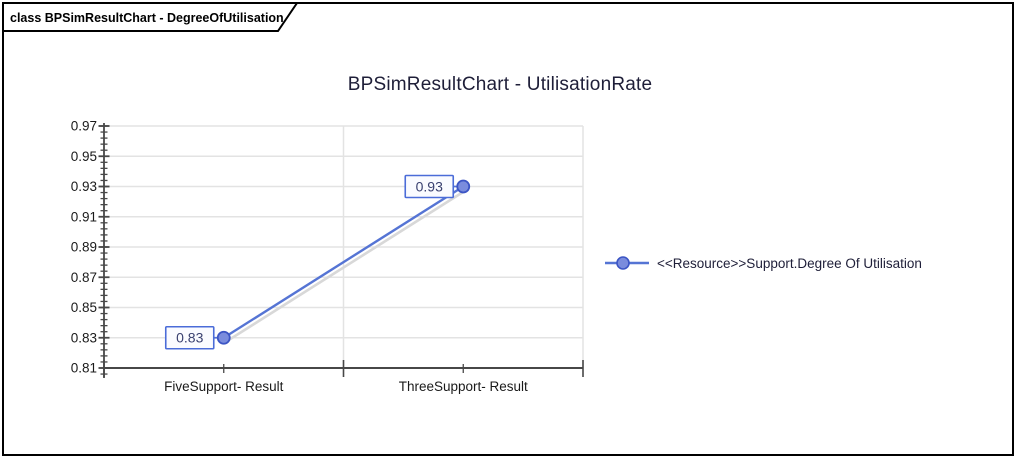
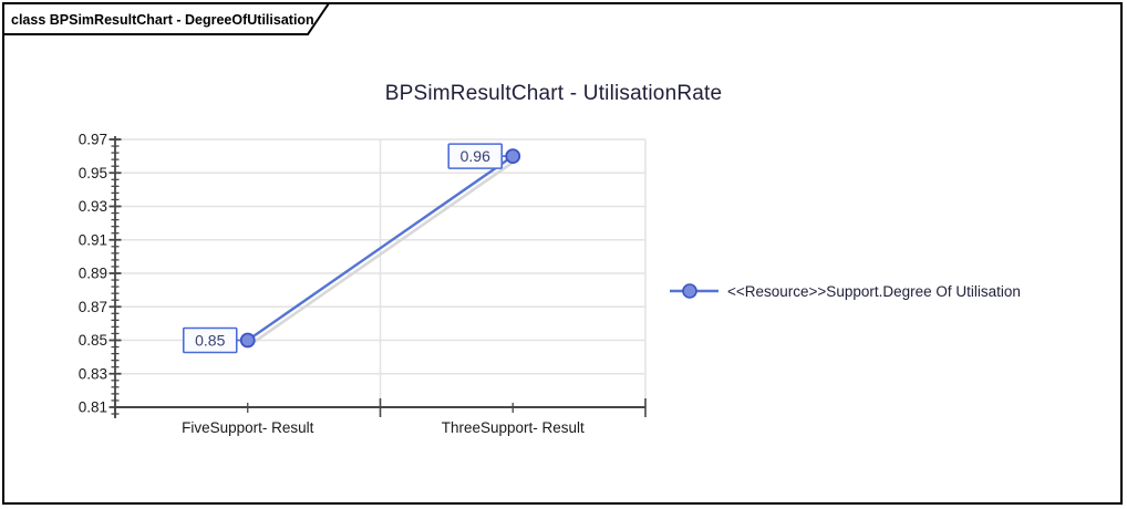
FiveSupport- Result: 0.83 -> 0.85
ThreeSupport- Result: 0.93 -> 0.96
